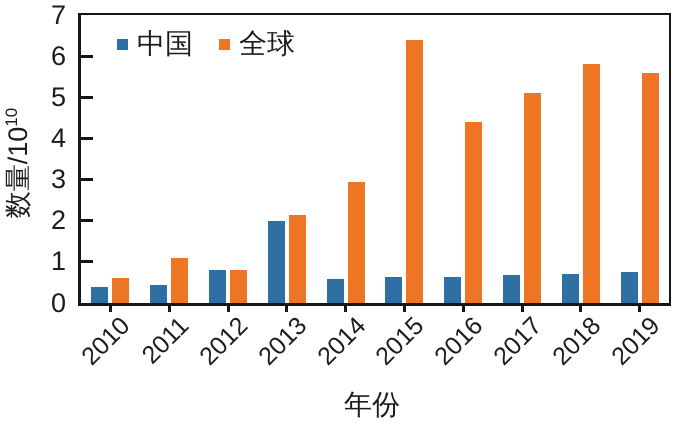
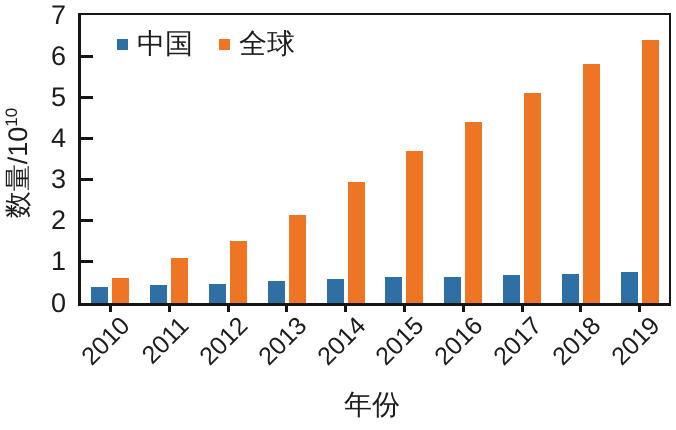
中国/2012: 0.8 -> 0.5
全球/2012: 0.8 -> 1.5
中国/2013: 2.0 -> 0.5
全球/2015: 6.4 -> 3.7
全球/2019: 5.6 -> 6.4
